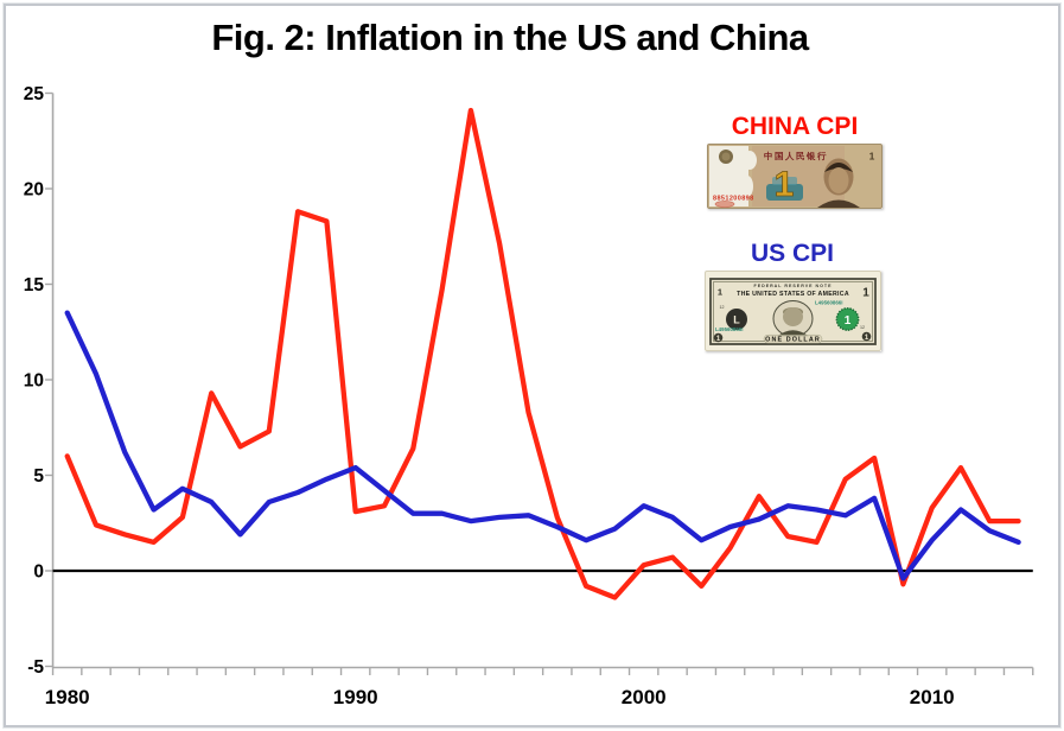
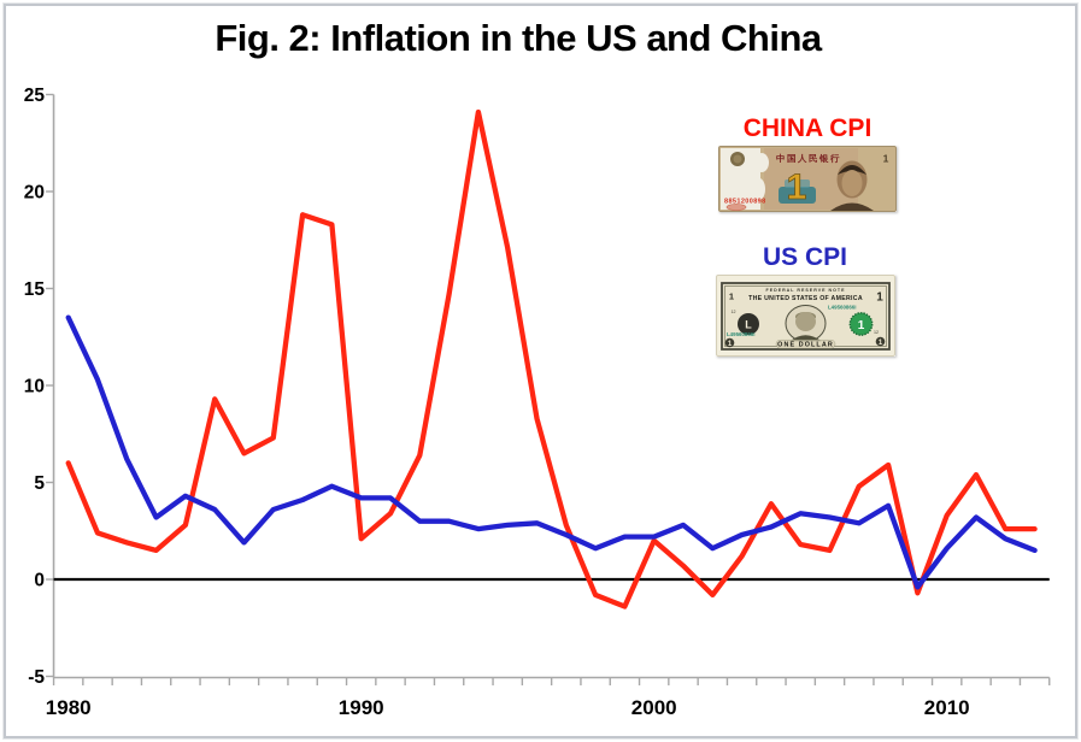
CHINA CPI/1990: 3.1 -> 2.1
US CPI/1990: 5.4 -> 4.2
CHINA CPI/2000: 0.3 -> 2.0
US CPI/2000: 3.4 -> 2.2
